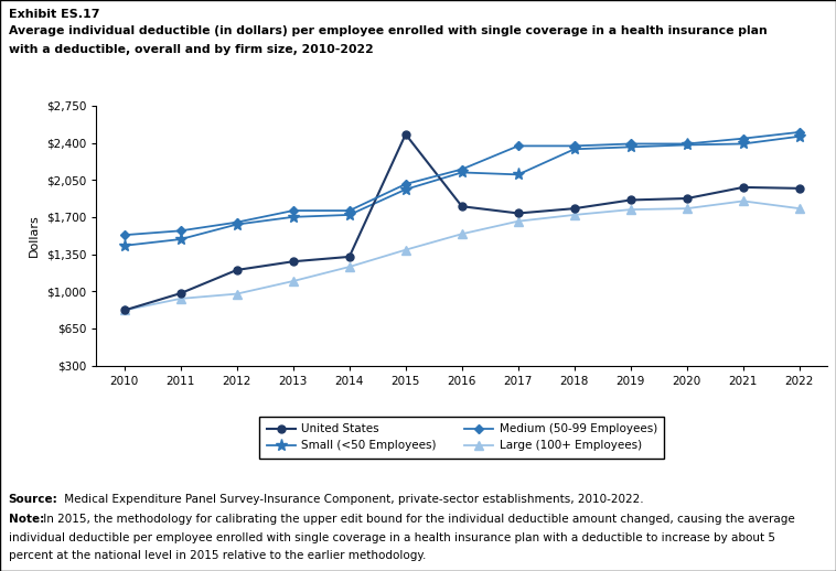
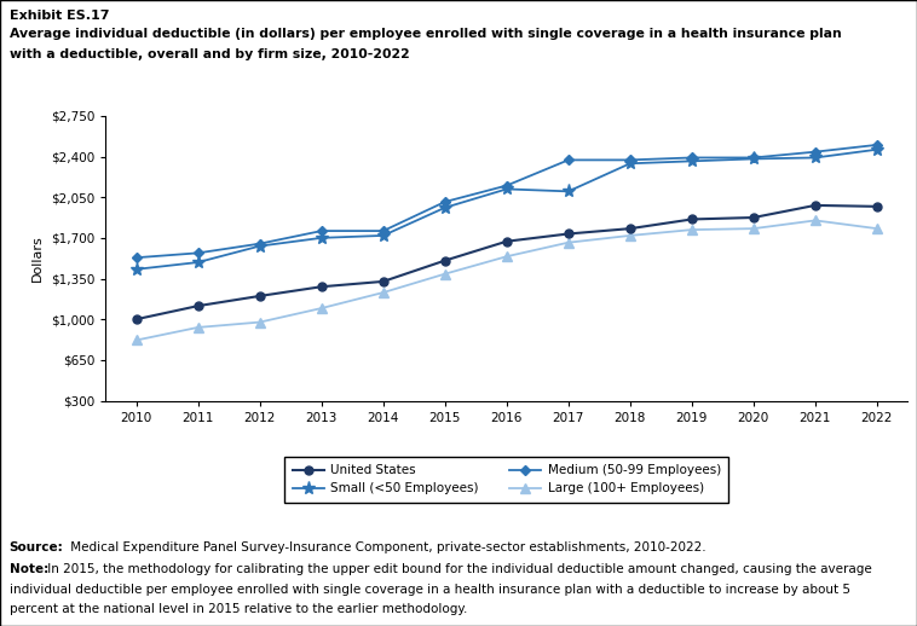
United States/2010: $820 -> $1,000
United States/2011: $980 -> $1,120
United States/2015: $2,480 -> $1,500
United States/2016: $1,800 -> $1,670
